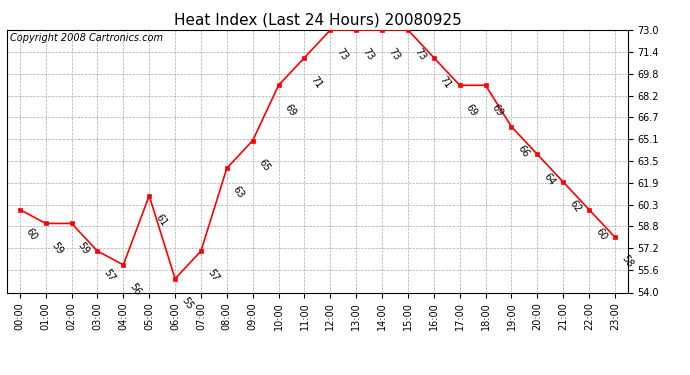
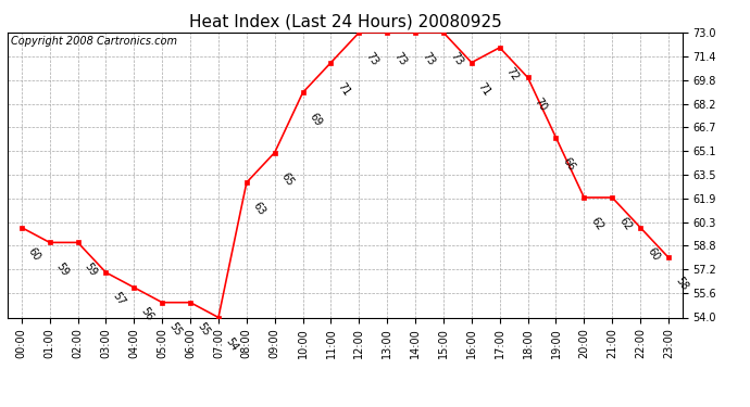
05:00: 61 -> 55
07:00: 57 -> 54
17:00: 69 -> 72
18:00: 69 -> 70
20:00: 64 -> 62
